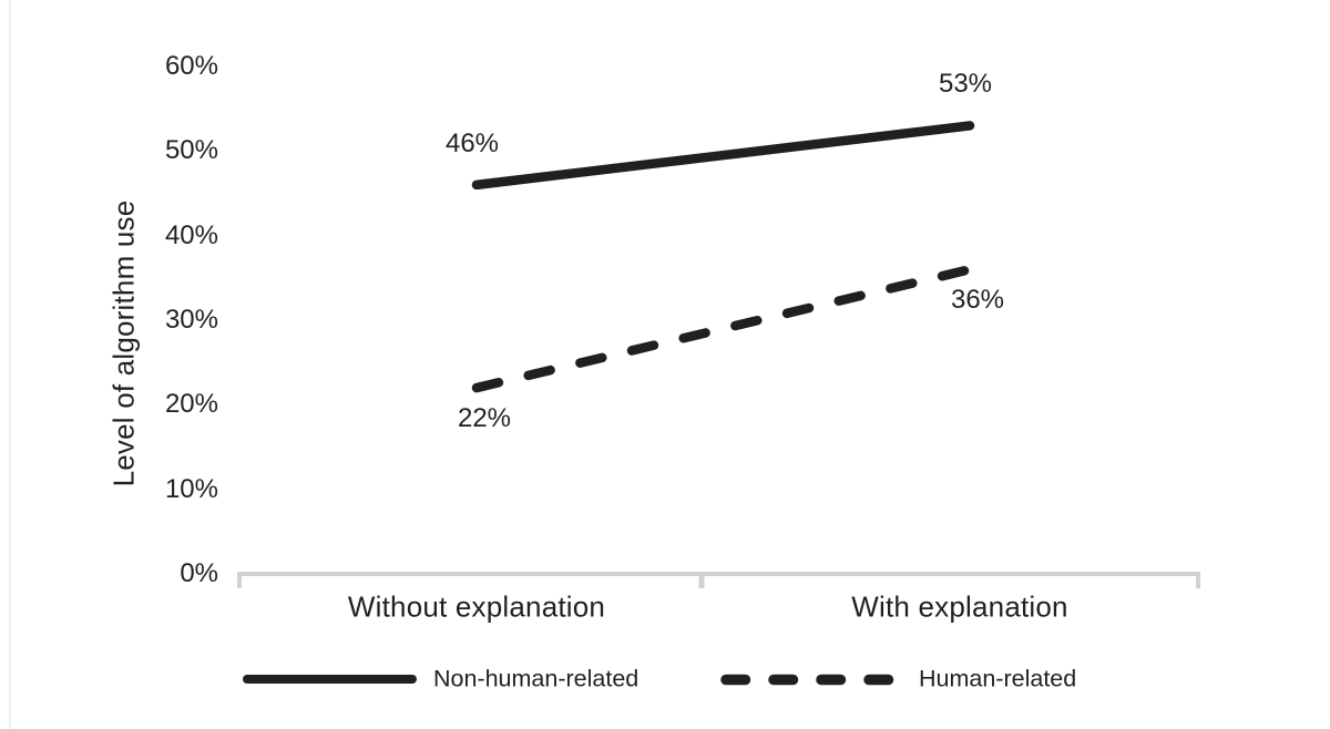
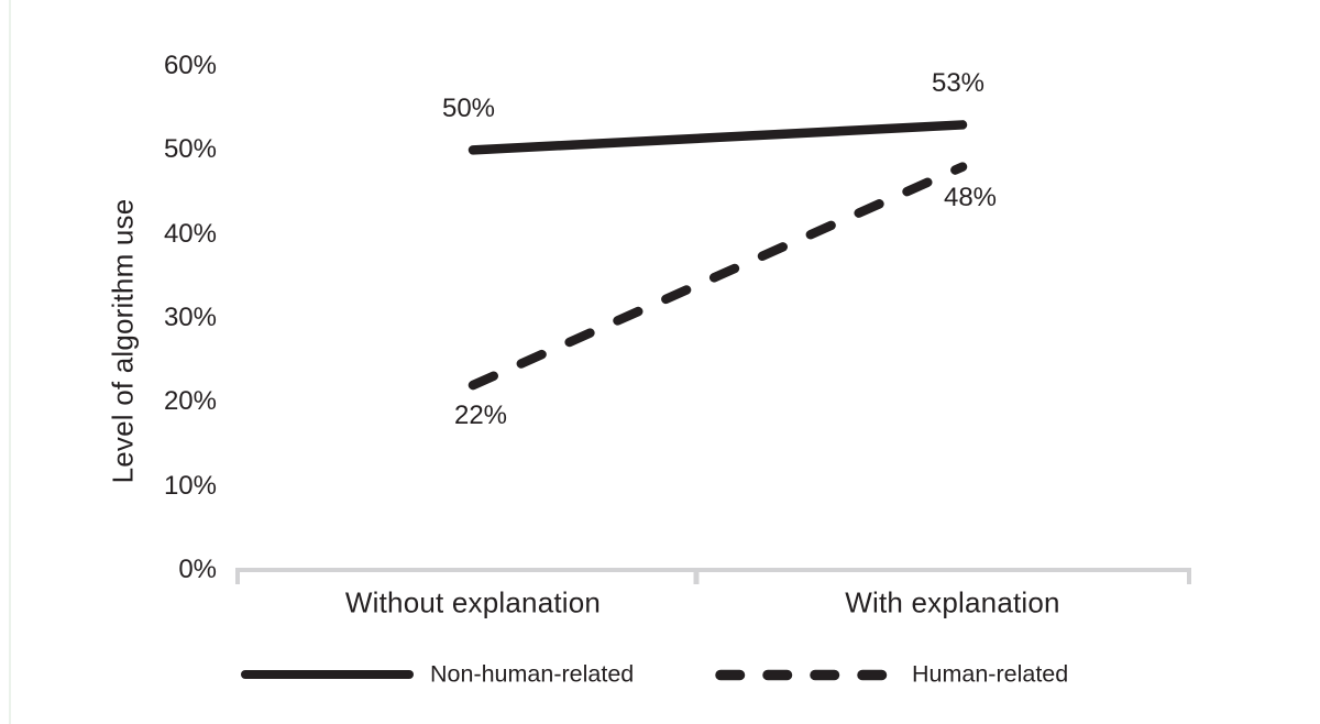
Non-human-related/Without explanation: 46% -> 50%
Human-related/With explanation: 36% -> 48%
